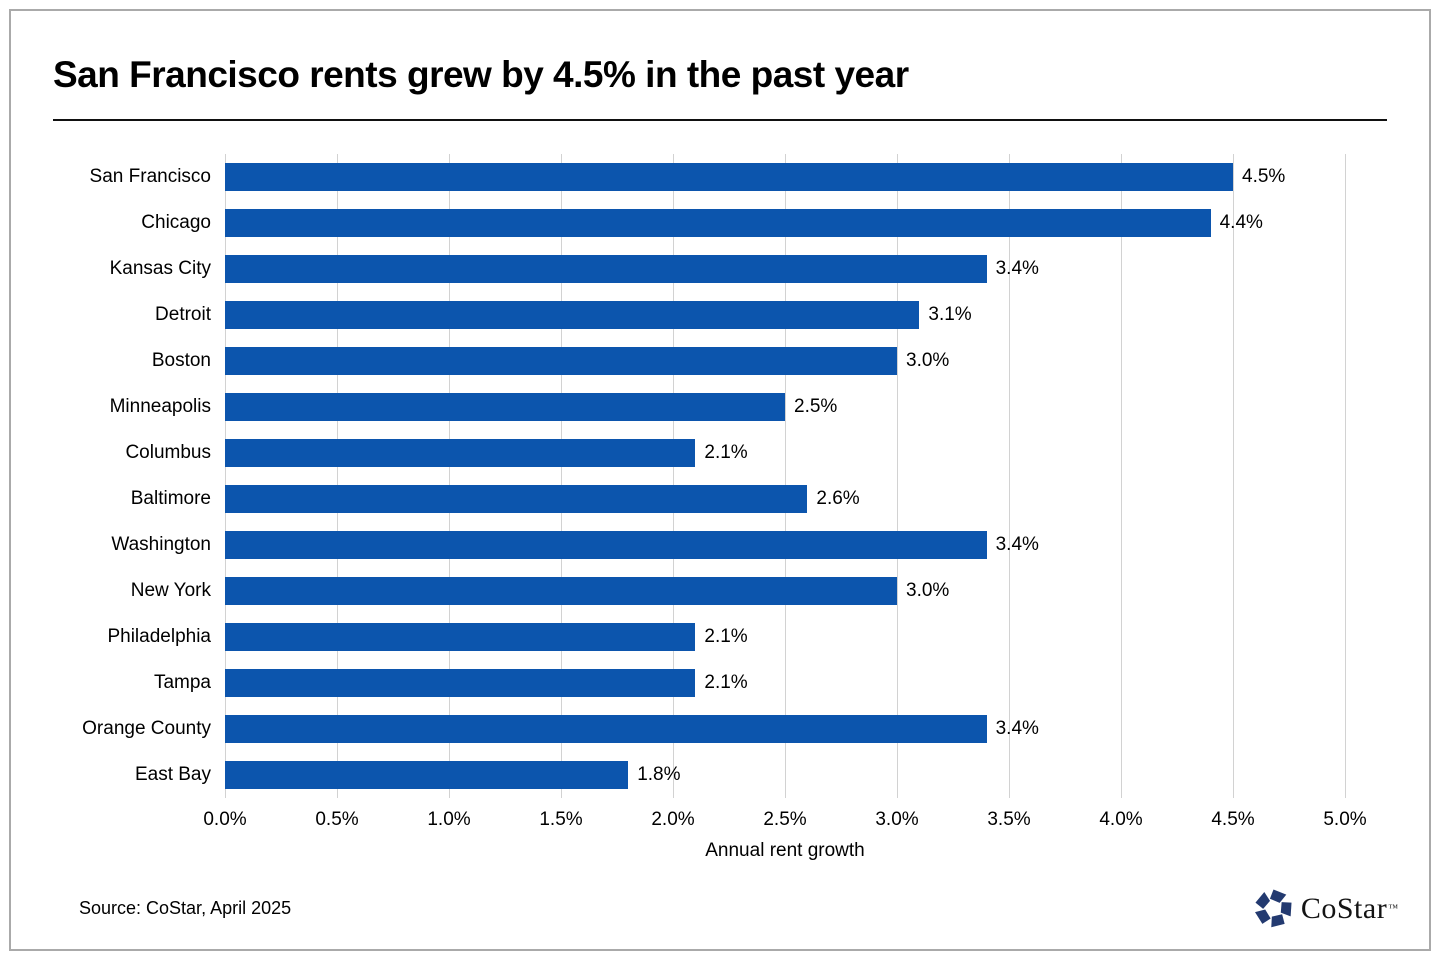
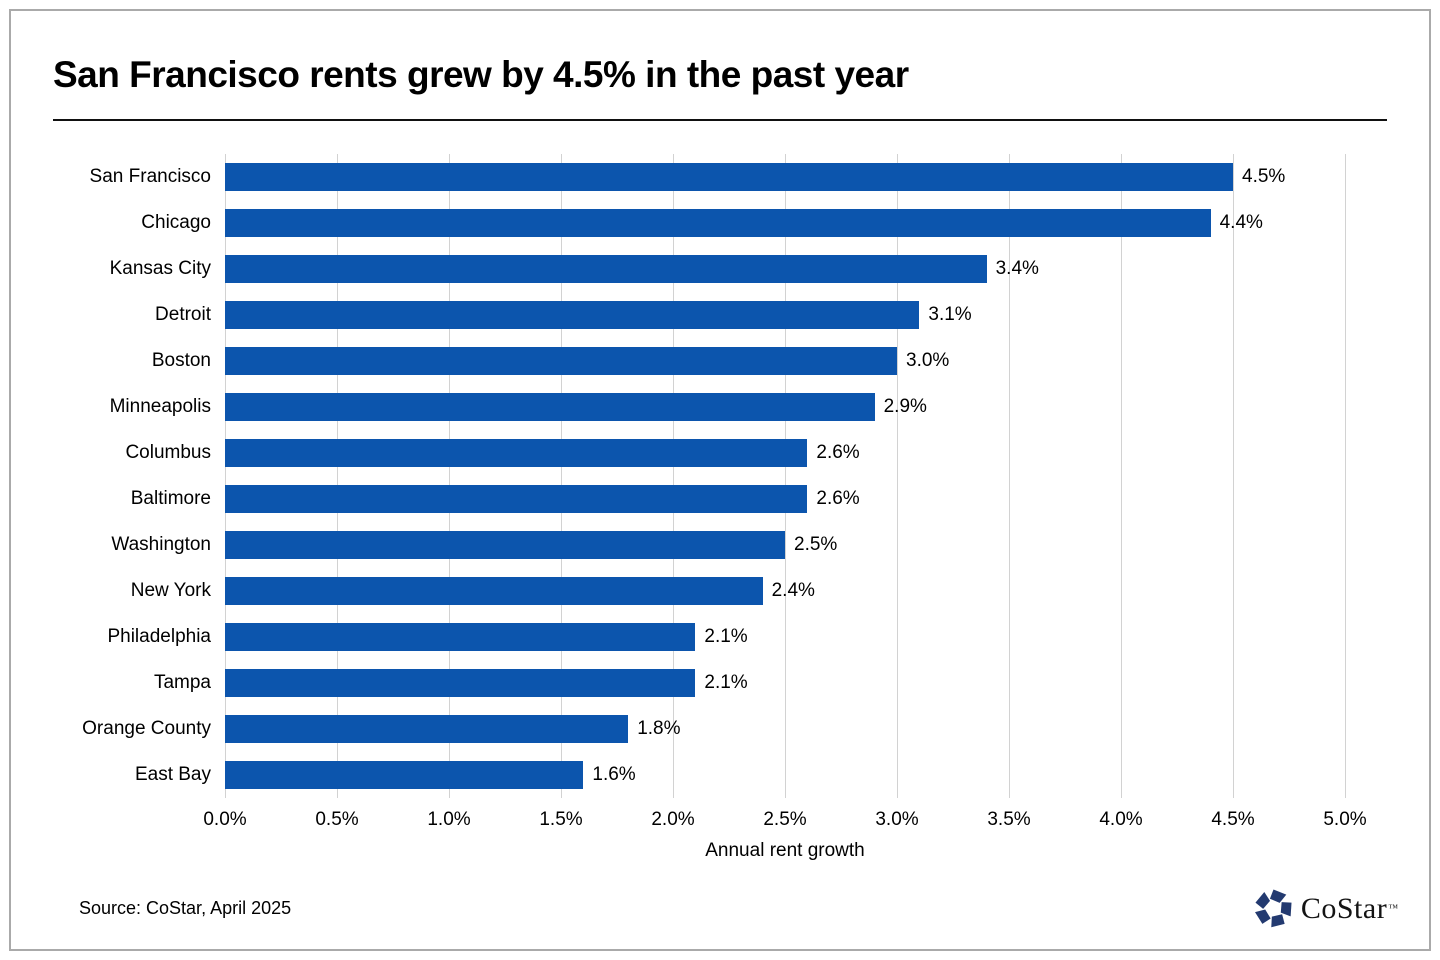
Minneapolis: 2.5% -> 2.9%
Columbus: 2.1% -> 2.6%
Washington: 3.4% -> 2.5%
New York: 3.0% -> 2.4%
Orange County: 3.4% -> 1.8%
East Bay: 1.8% -> 1.6%
